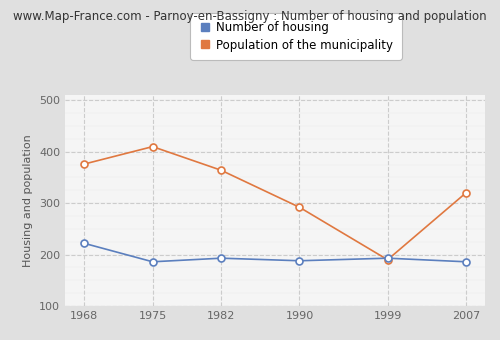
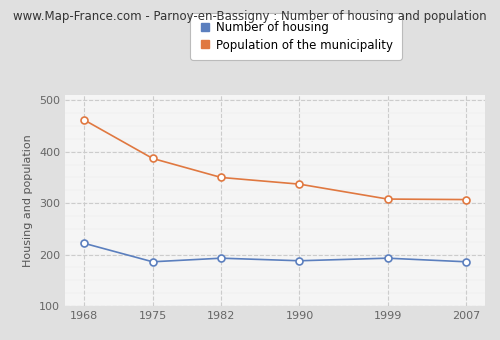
Population of the municipality/1968: 376 -> 462
Population of the municipality/1975: 410 -> 387
Population of the municipality/1982: 364 -> 350
Population of the municipality/1990: 292 -> 337
Population of the municipality/1999: 190 -> 308
Population of the municipality/2007: 320 -> 307
